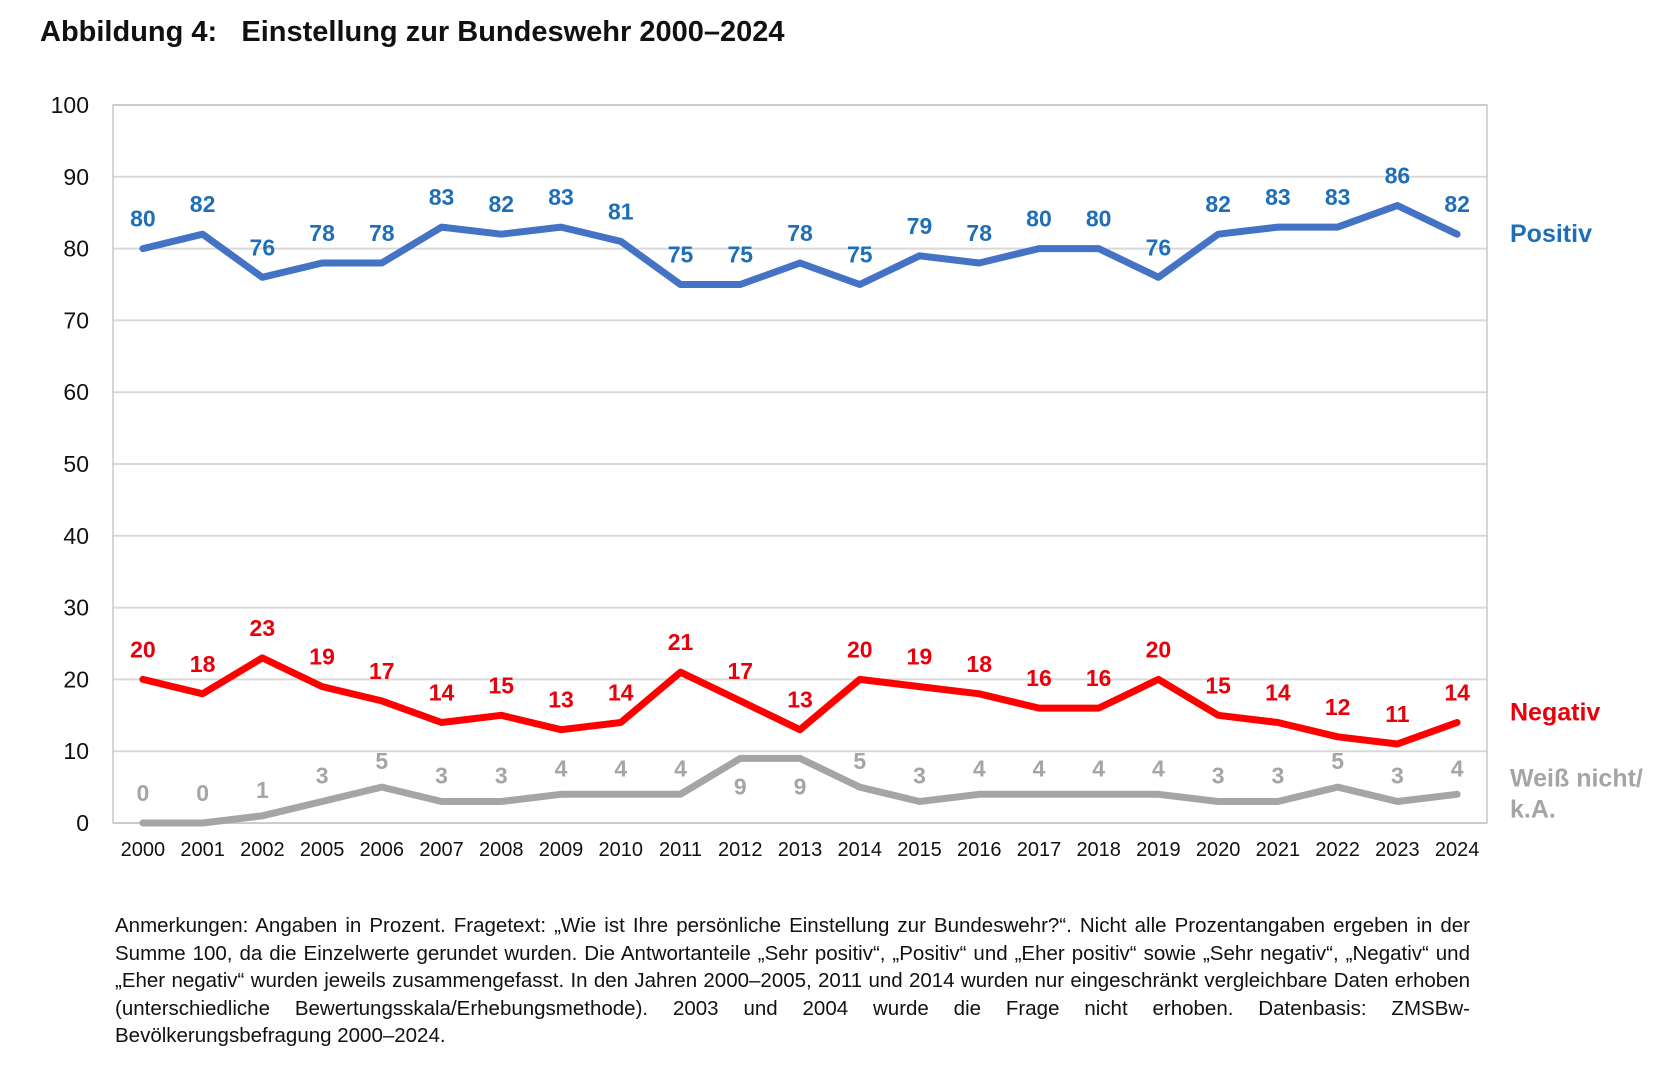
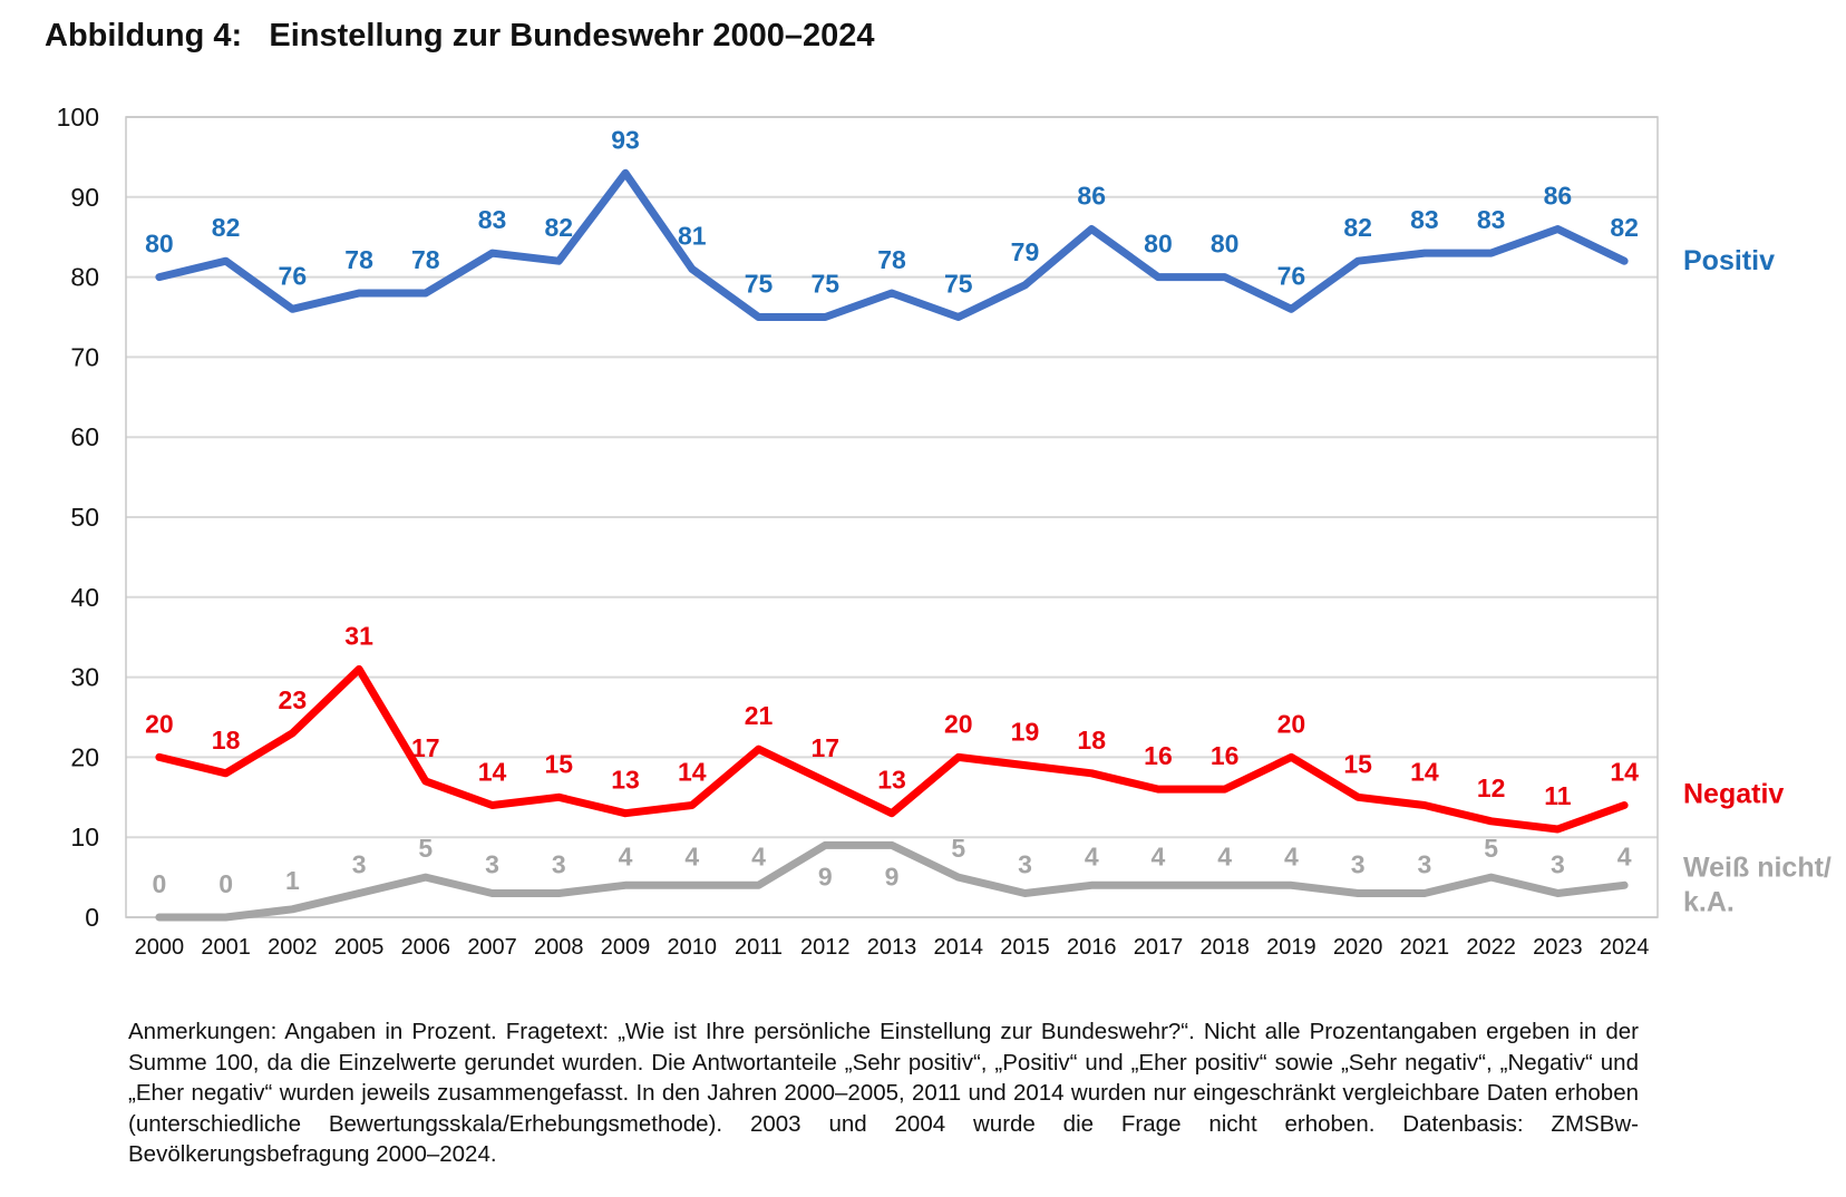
Negativ/2005: 19 -> 31
Positiv/2009: 83 -> 93
Positiv/2016: 78 -> 86
